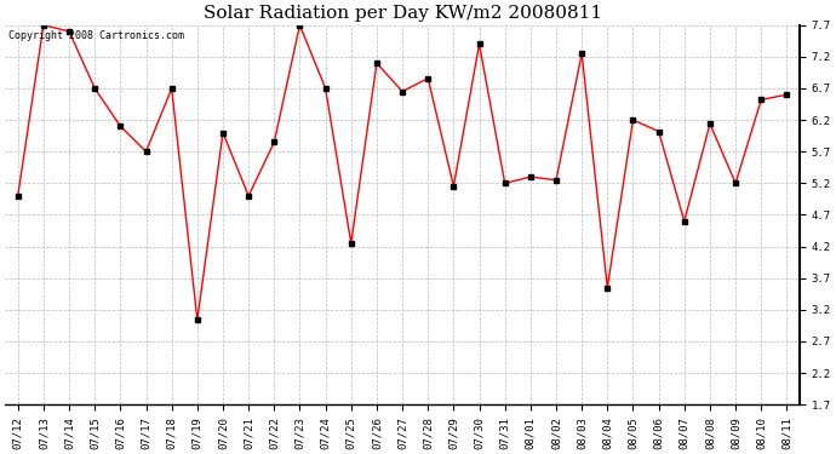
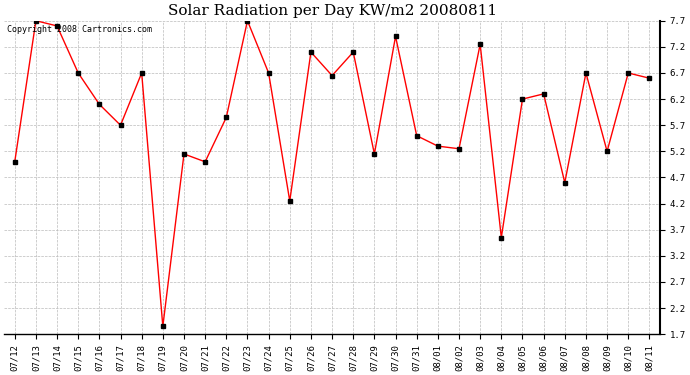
07/19: 3.04 -> 1.85
07/20: 6.00 -> 5.15
07/28: 6.86 -> 7.10
07/31: 5.20 -> 5.50
08/06: 6.02 -> 6.30
08/08: 6.14 -> 6.70
08/10: 6.52 -> 6.70
